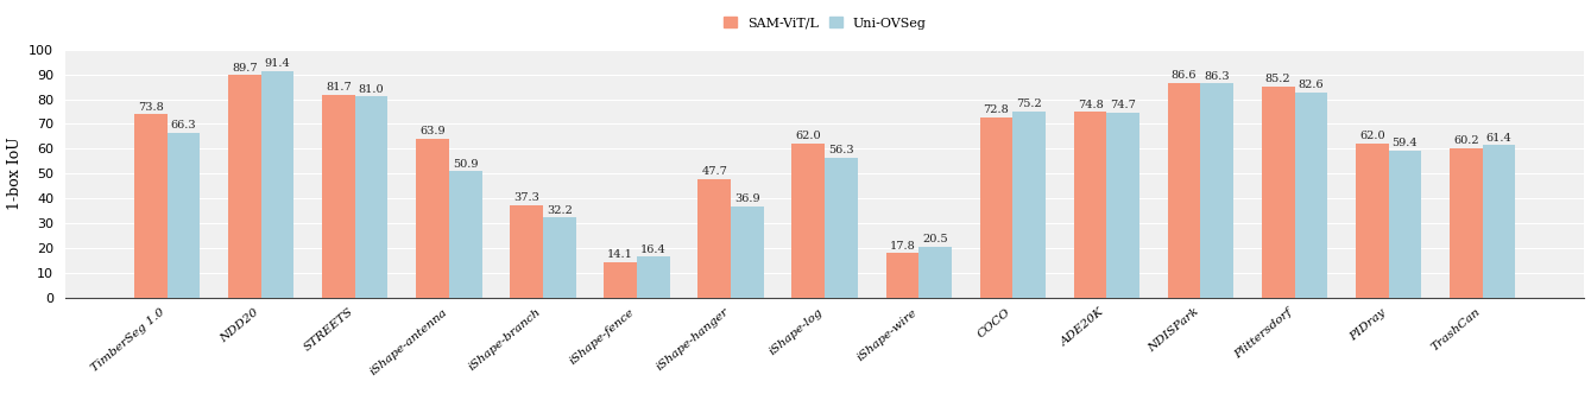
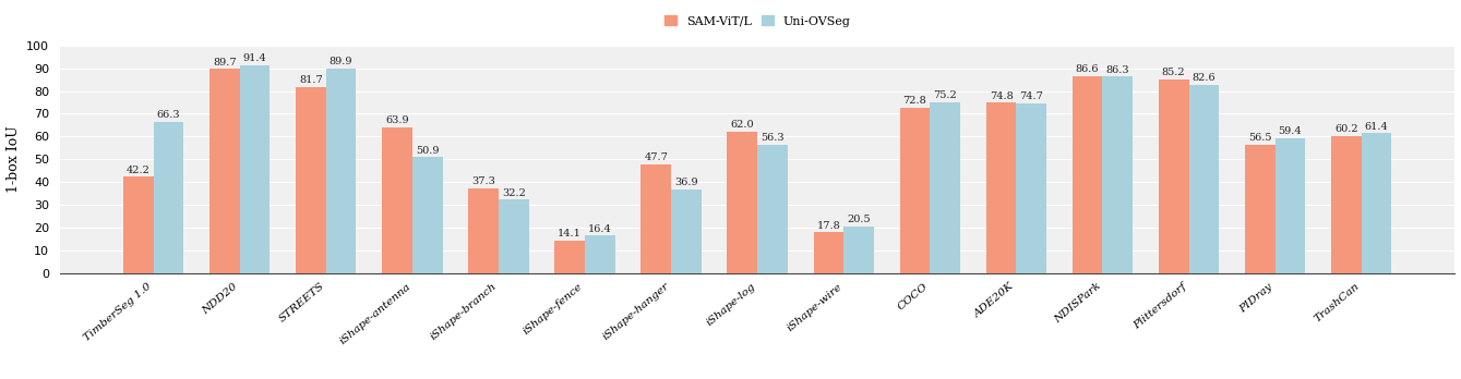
SAM-ViT/L/TimberSeg 1.0: 73.8 -> 42.2
Uni-OVSeg/STREETS: 81.0 -> 89.9
SAM-ViT/L/PIDray: 62.0 -> 56.5
